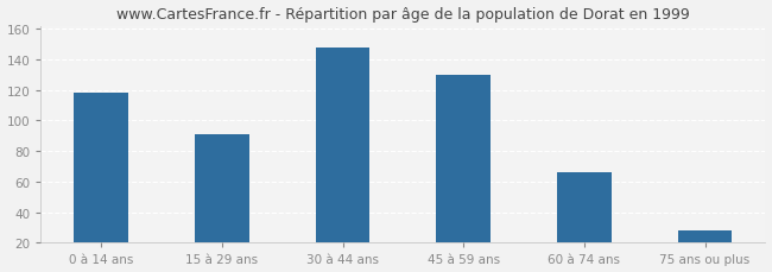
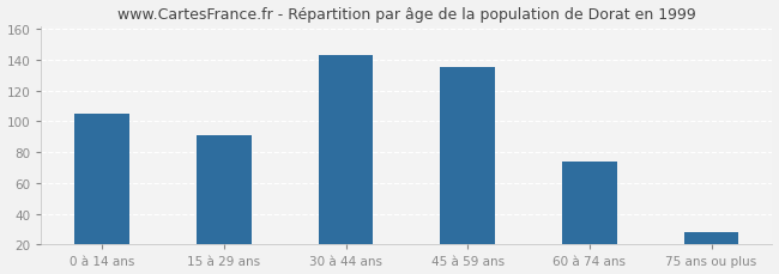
0 à 14 ans: 118 -> 105
30 à 44 ans: 148 -> 143
45 à 59 ans: 130 -> 135
60 à 74 ans: 66 -> 74
